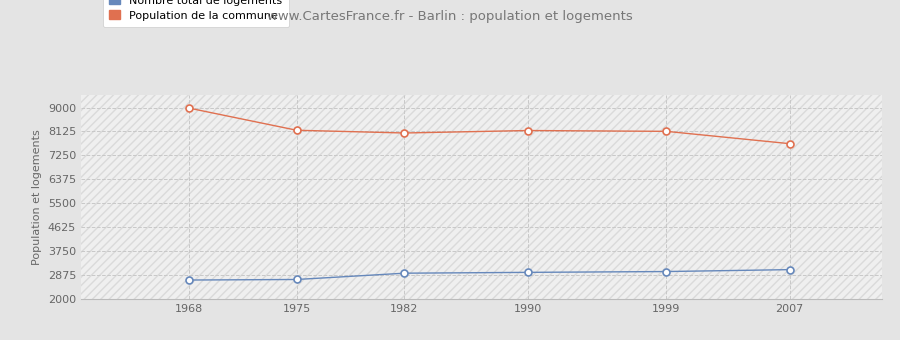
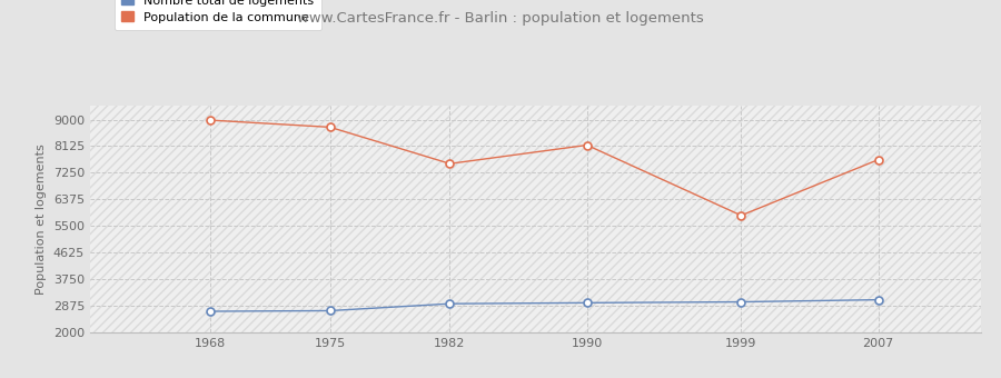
Population de la commune/1975: 8170 -> 8750
Population de la commune/1982: 8070 -> 7550
Population de la commune/1999: 8130 -> 5850
